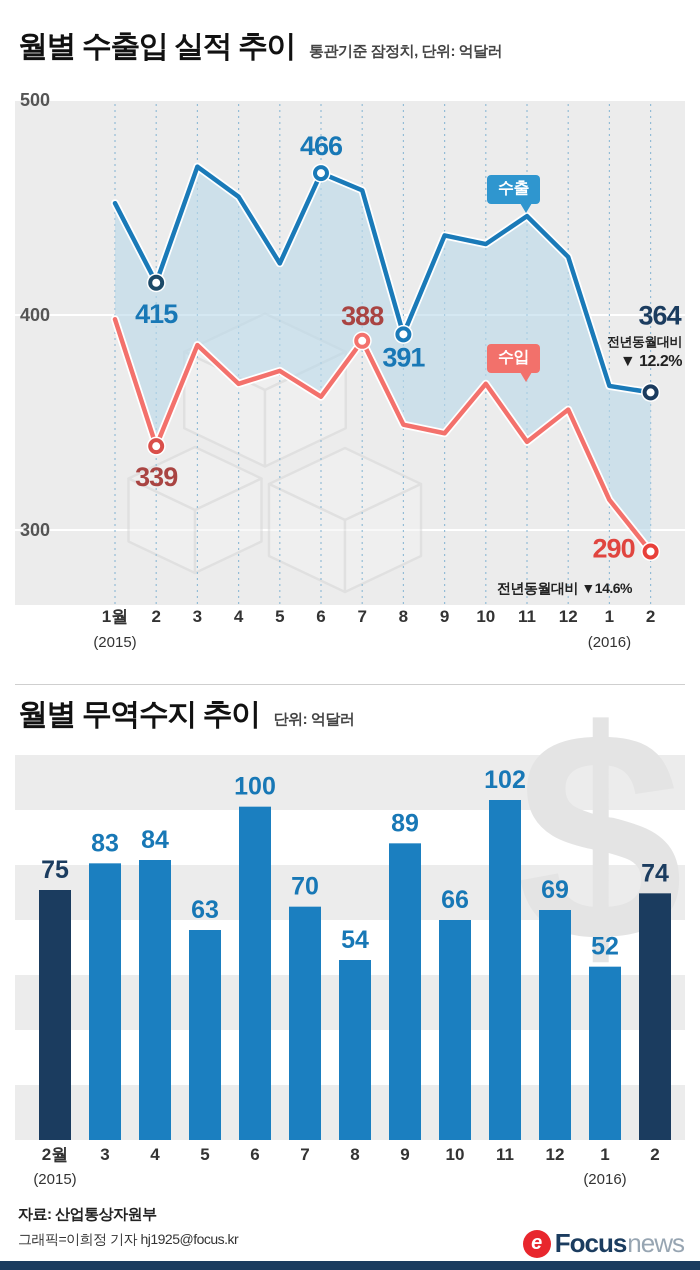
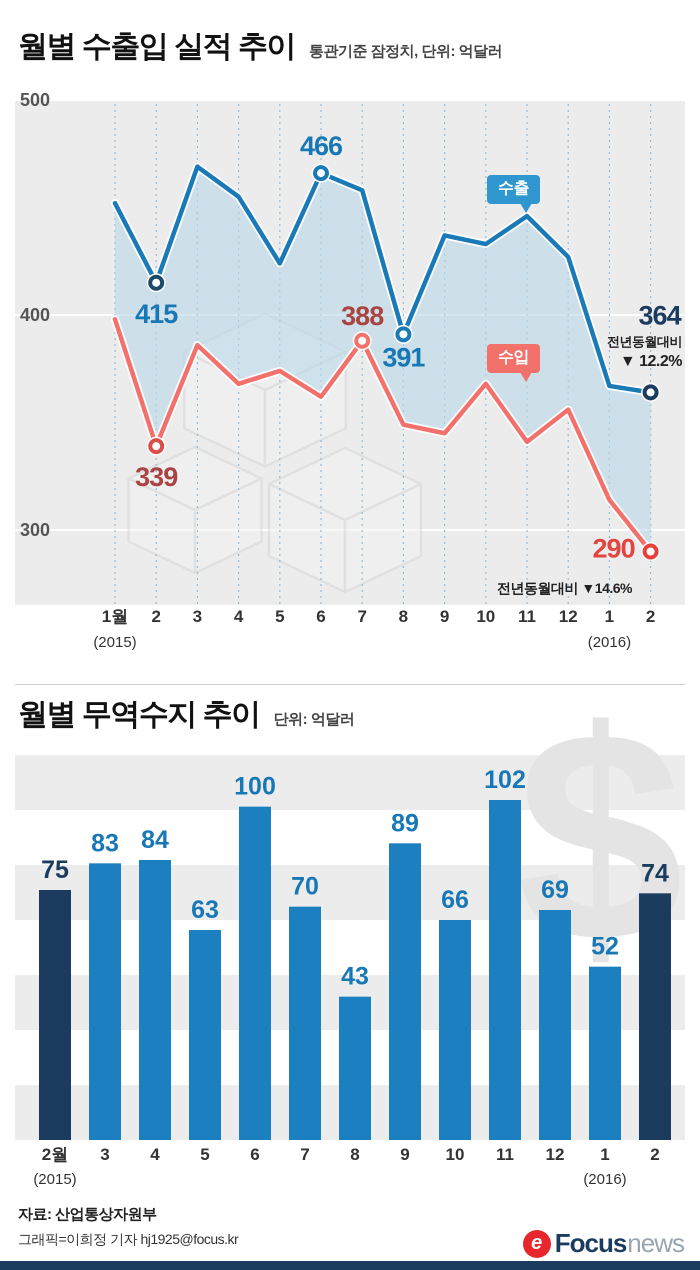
월별 무역수지 추이/8: 54 -> 43
